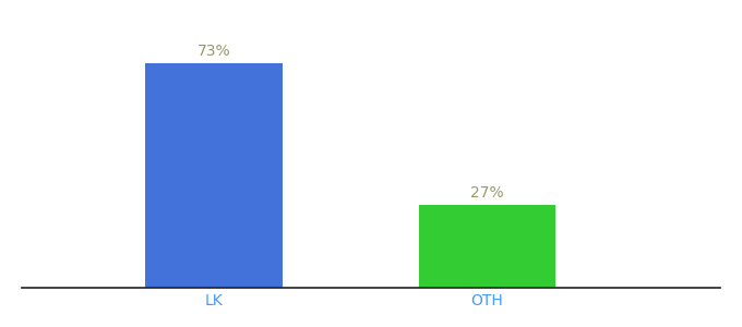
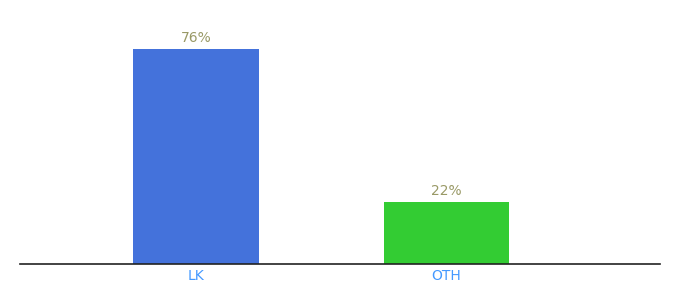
LK: 73% -> 76%
OTH: 27% -> 22%
